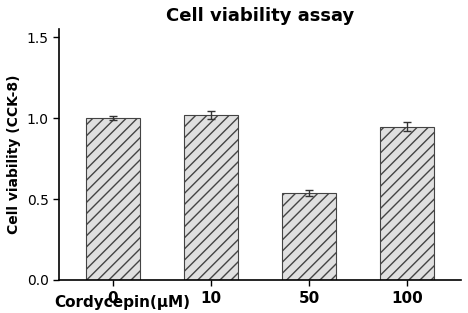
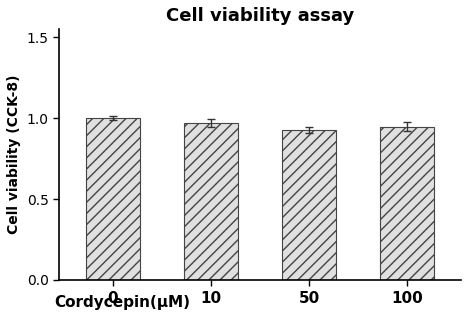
10: 1.02 -> 0.97
50: 0.54 -> 0.93
